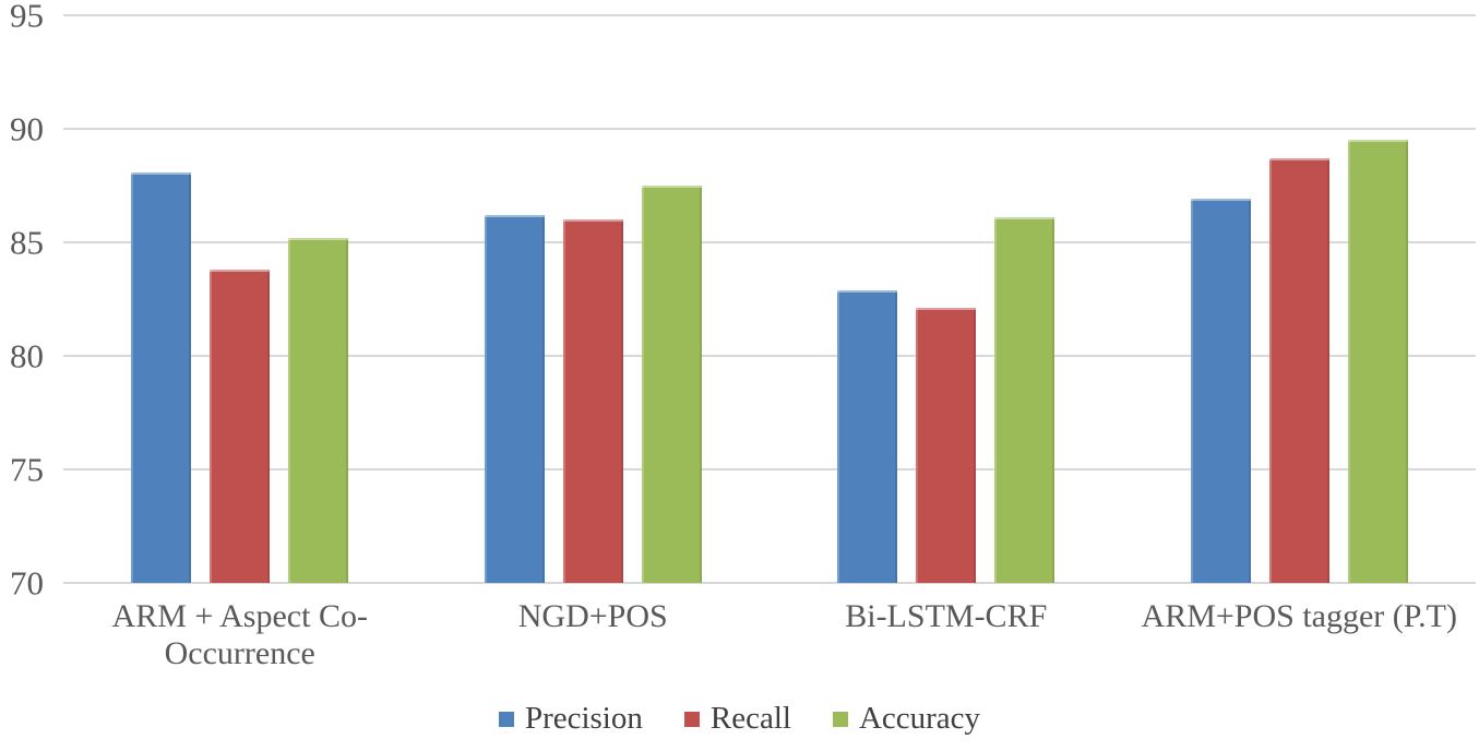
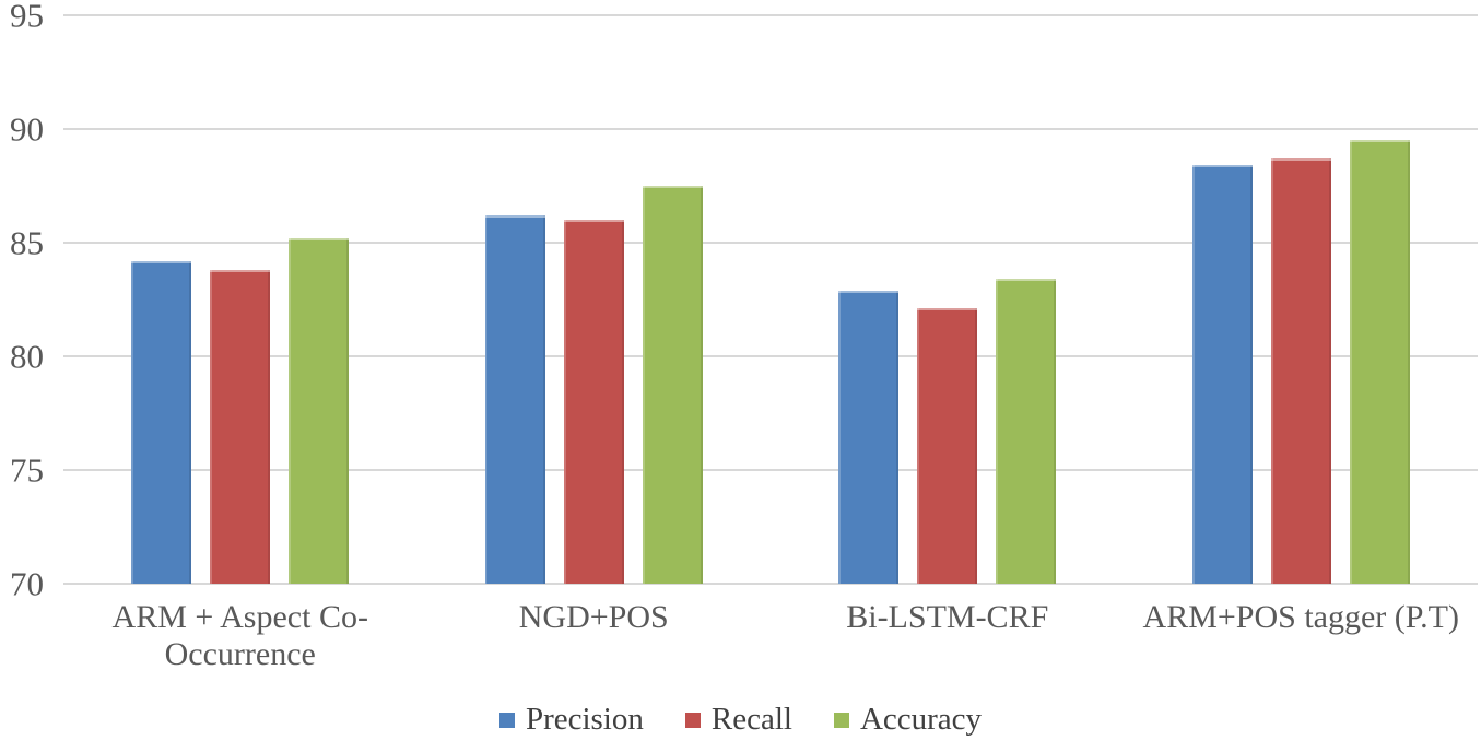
Precision/ARM + Aspect Co-Occurrence: 88.1 -> 84.2
Accuracy/Bi-LSTM-CRF: 86.1 -> 83.4
Precision/ARM+POS tagger (P.T): 86.9 -> 88.4
